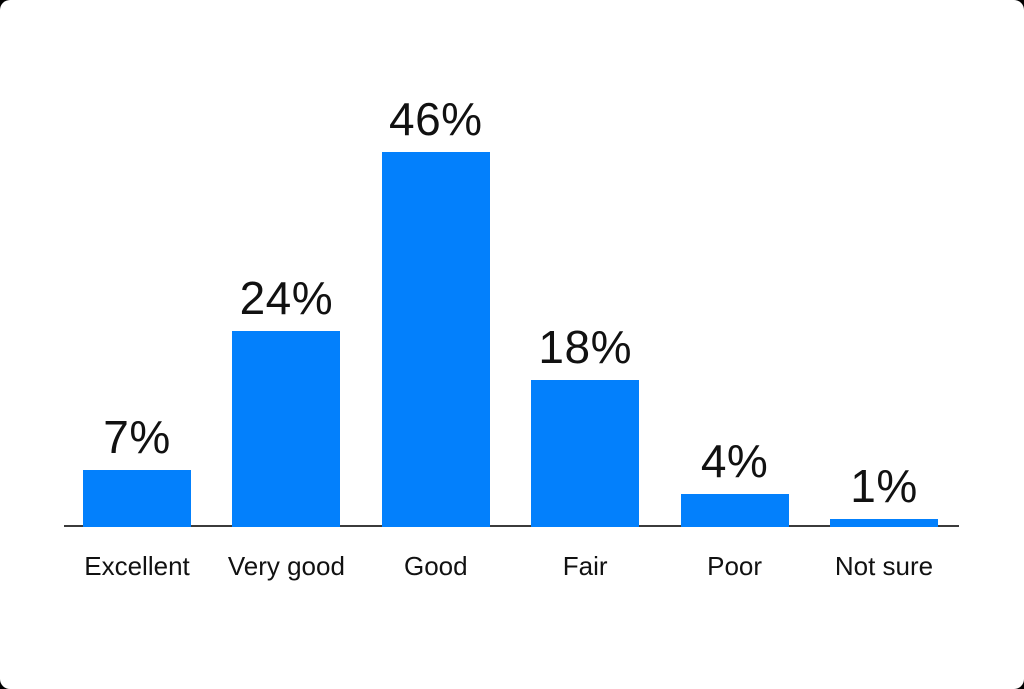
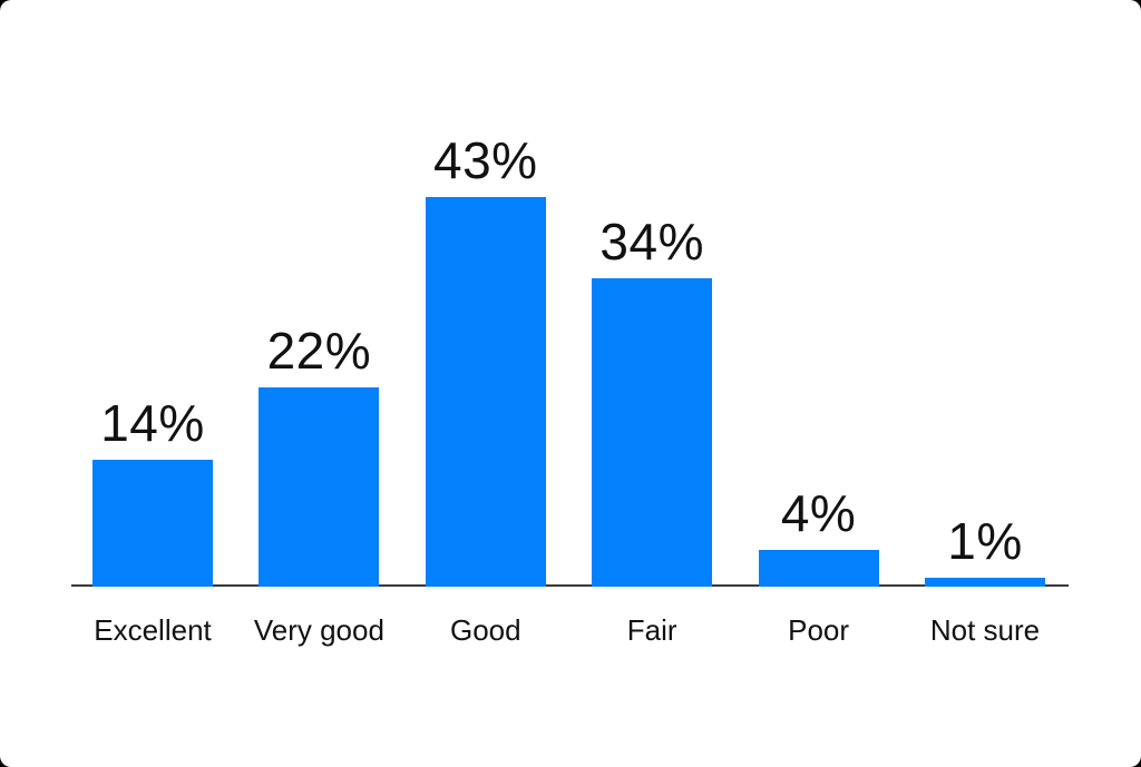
Excellent: 7% -> 14%
Very good: 24% -> 22%
Good: 46% -> 43%
Fair: 18% -> 34%
